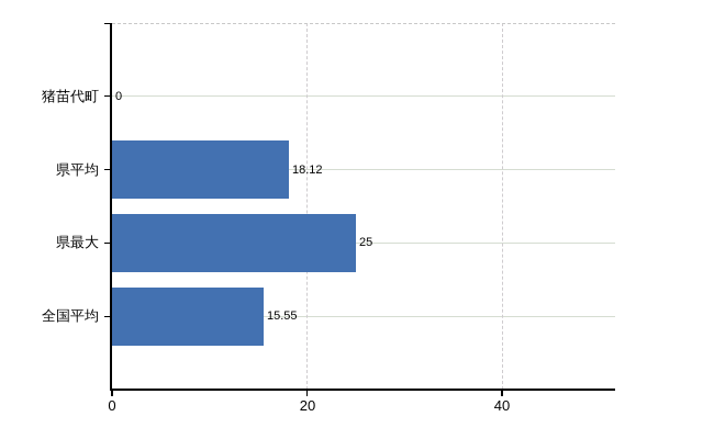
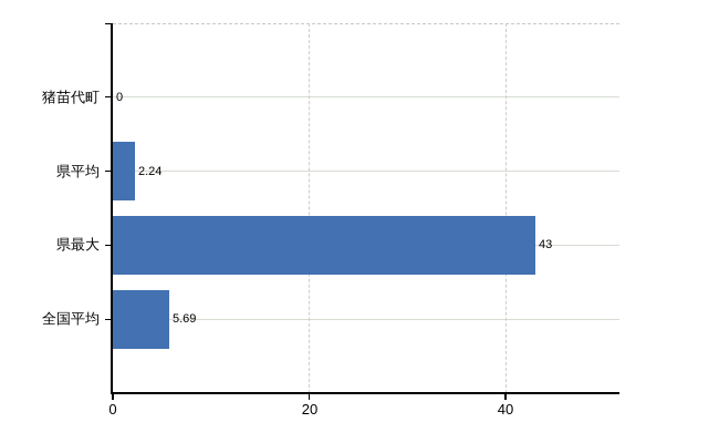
県平均: 18.12 -> 2.24
県最大: 25 -> 43
全国平均: 15.55 -> 5.69
